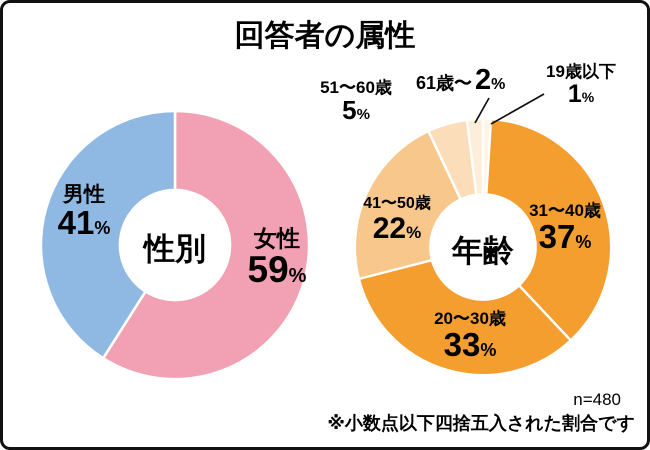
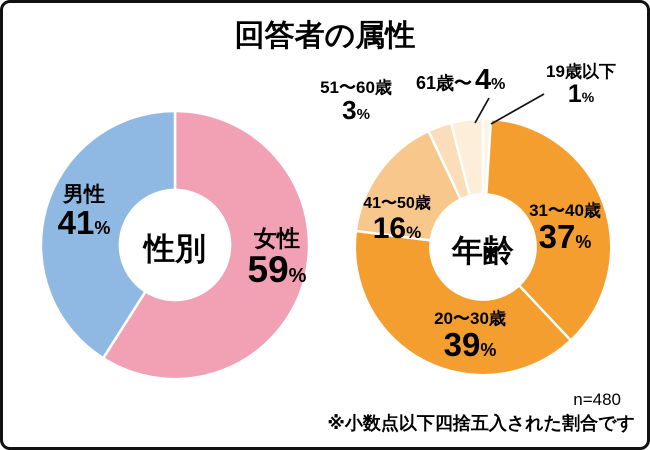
年齢/20〜30歳: 33 -> 39
年齢/41〜50歳: 22 -> 16
年齢/51〜60歳: 5 -> 3
年齢/61歳〜: 2 -> 4
